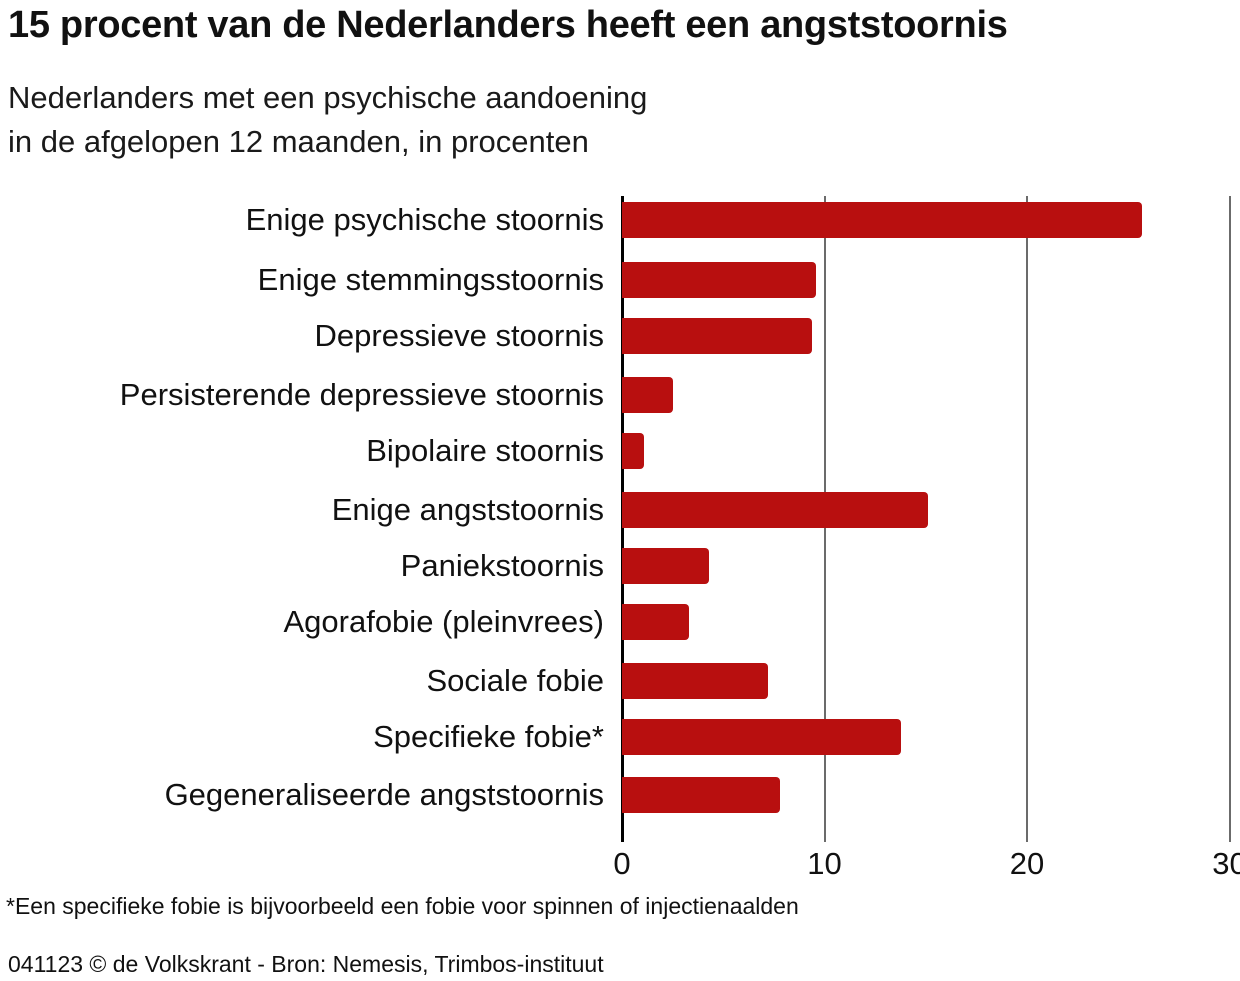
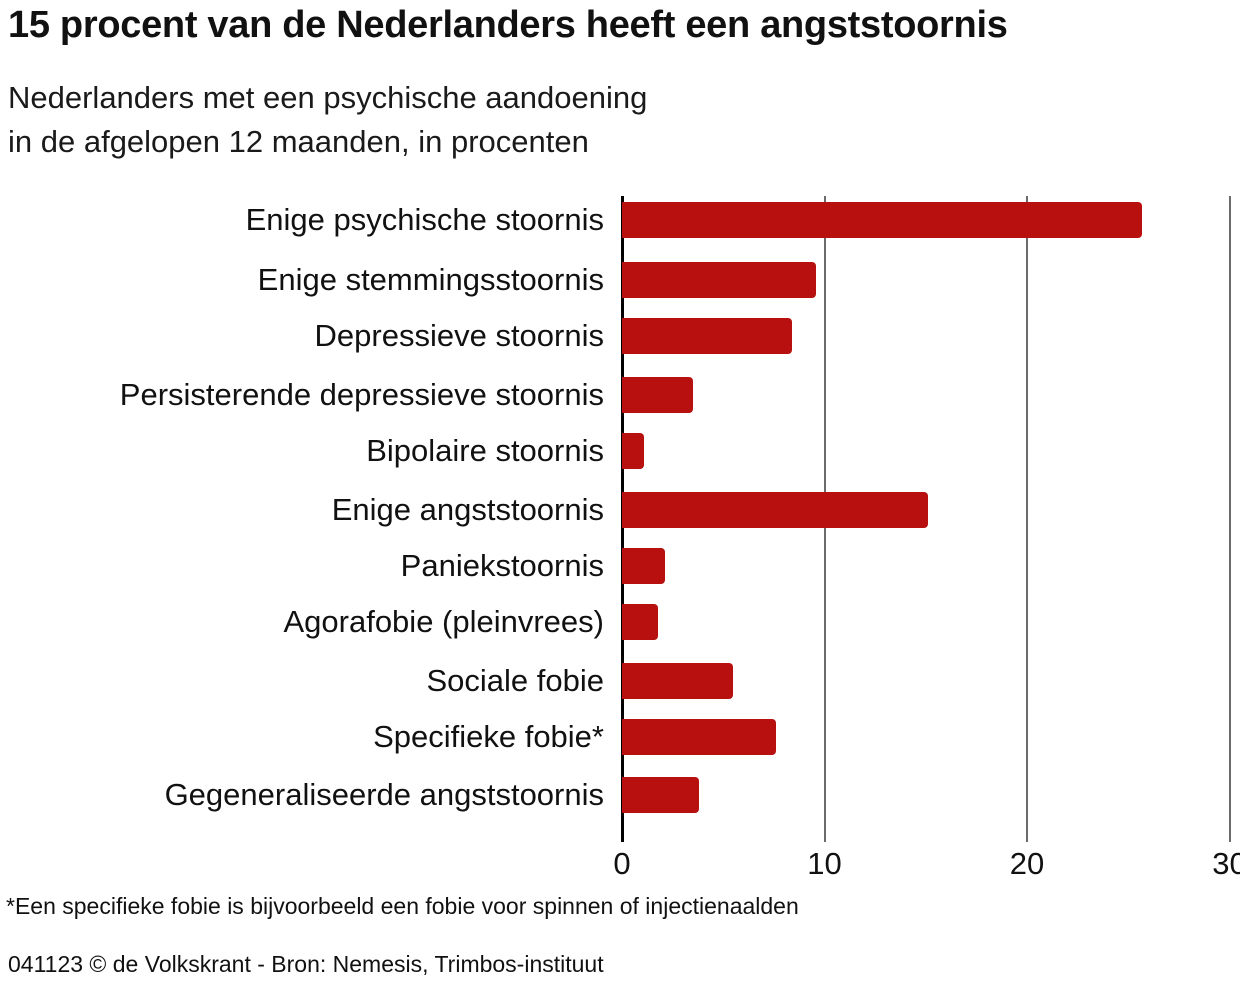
Depressieve stoornis: 9.4 -> 8.4
Persisterende depressieve stoornis: 2.5 -> 3.5
Paniekstoornis: 4.3 -> 2.1
Agorafobie (pleinvrees): 3.3 -> 1.8
Sociale fobie: 7.2 -> 5.5
Specifieke fobie*: 13.8 -> 7.6
Gegeneraliseerde angststoornis: 7.8 -> 3.8
